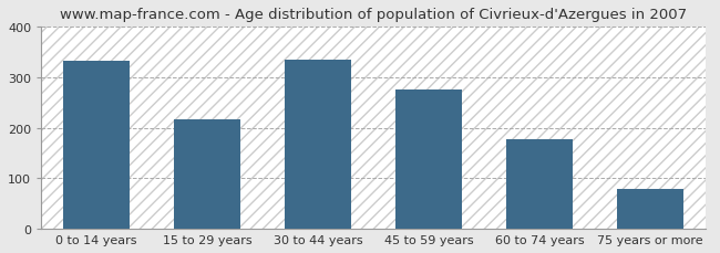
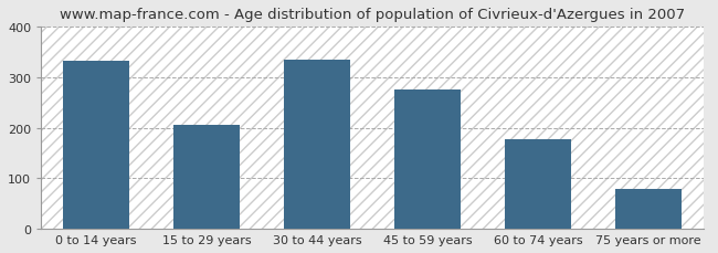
15 to 29 years: 218 -> 205
